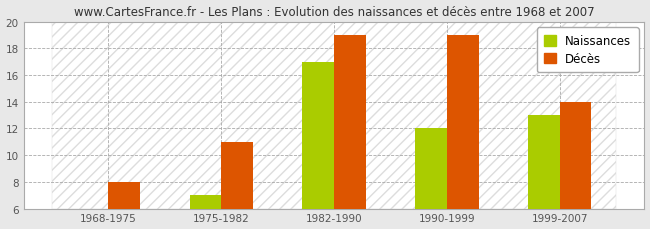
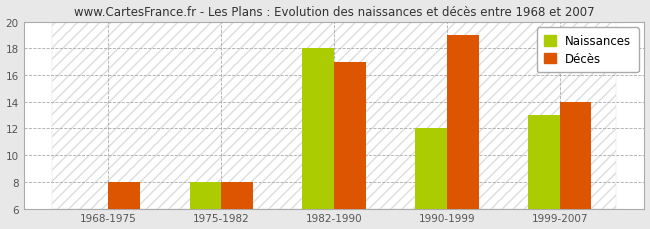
Naissances/1975-1982: 7 -> 8
Décès/1975-1982: 11 -> 8
Naissances/1982-1990: 17 -> 18
Décès/1982-1990: 19 -> 17
